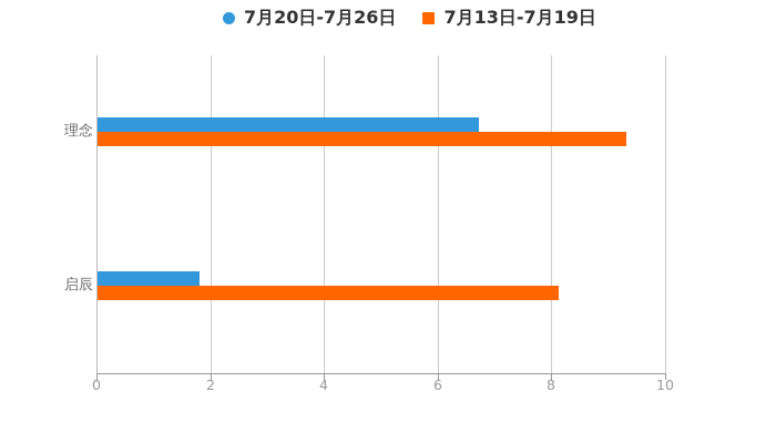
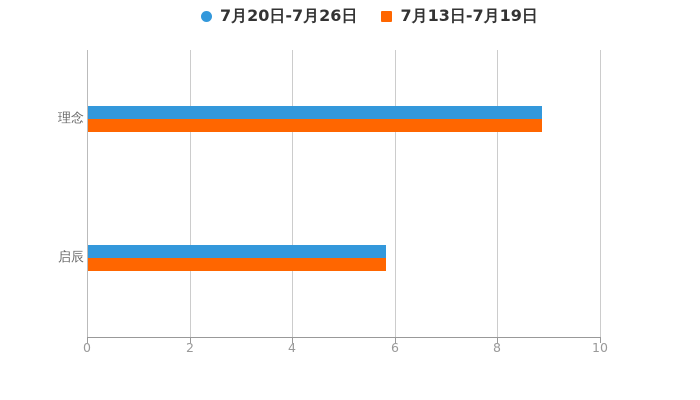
7月20日-7月26日/理念: 6.7 -> 8.8
7月13日-7月19日/理念: 9.3 -> 8.8
7月20日-7月26日/启辰: 1.8 -> 5.8
7月13日-7月19日/启辰: 8.1 -> 5.8
